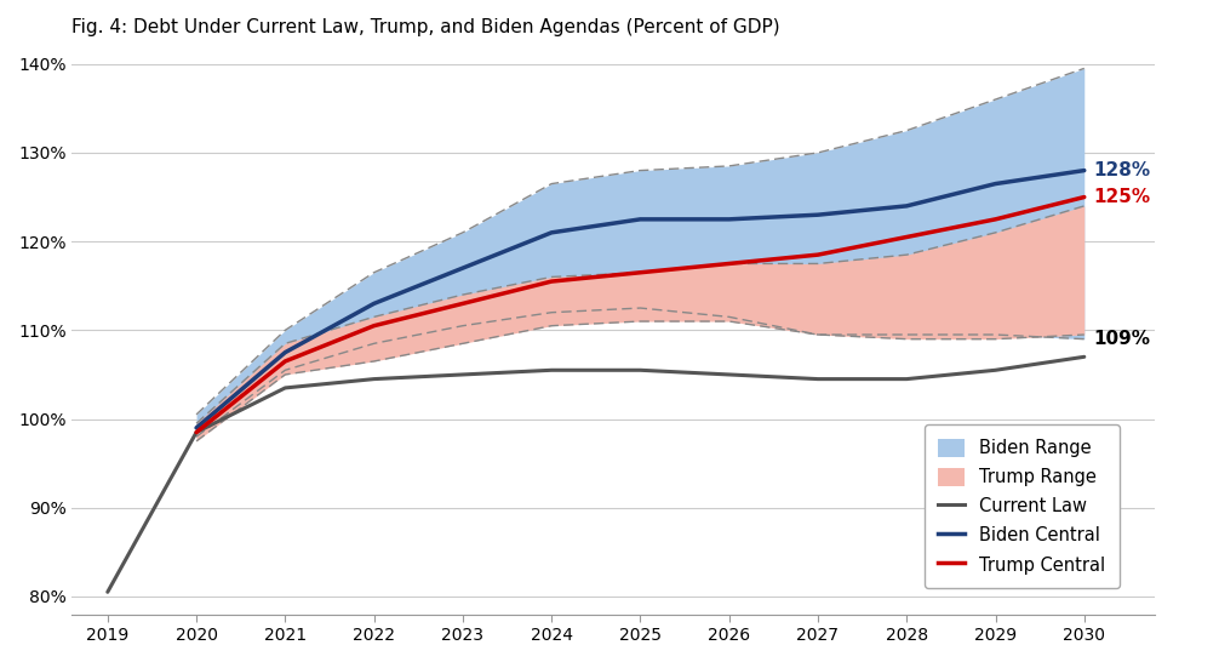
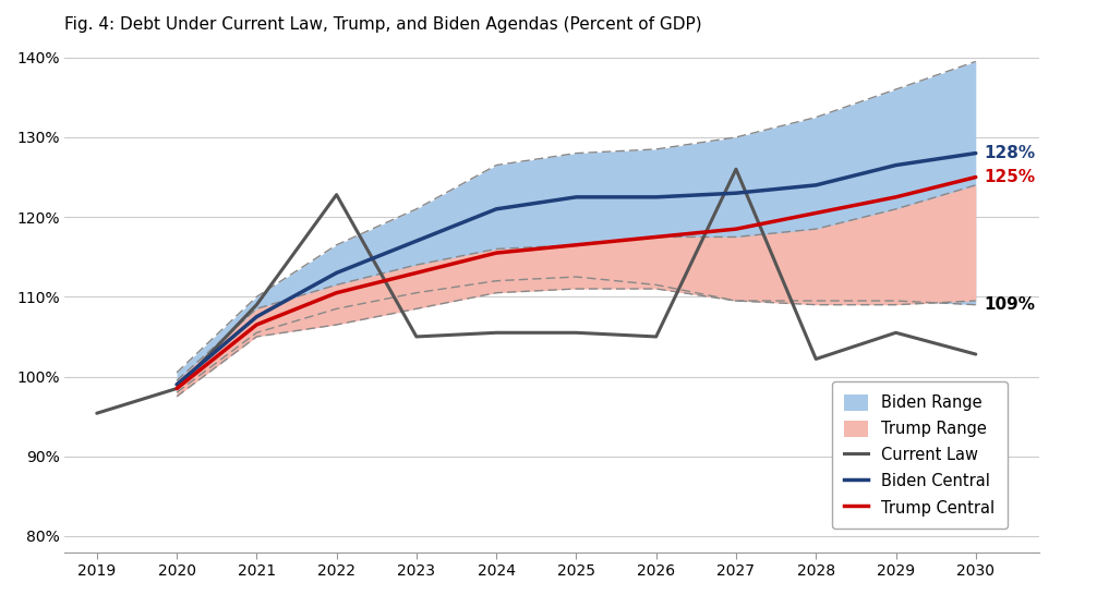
Current Law/2019: 80.5% -> 95.4%
Current Law/2021: 103.5% -> 109.0%
Current Law/2022: 104.5% -> 122.8%
Current Law/2027: 104.5% -> 126.0%
Current Law/2028: 104.5% -> 102.2%
Current Law/2030: 107.0% -> 102.8%
